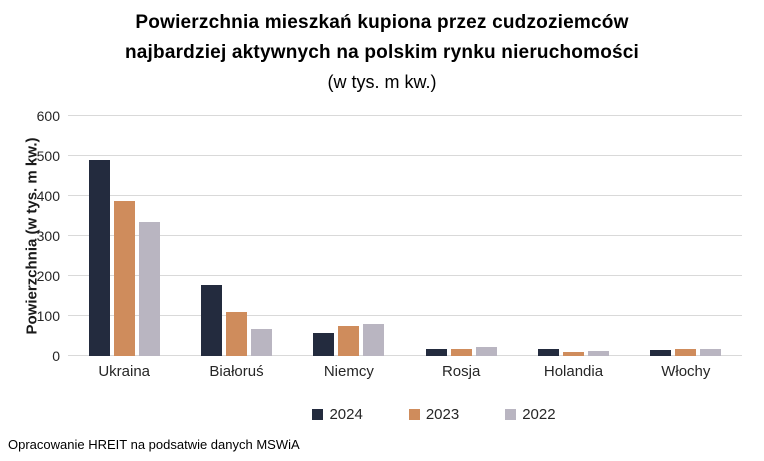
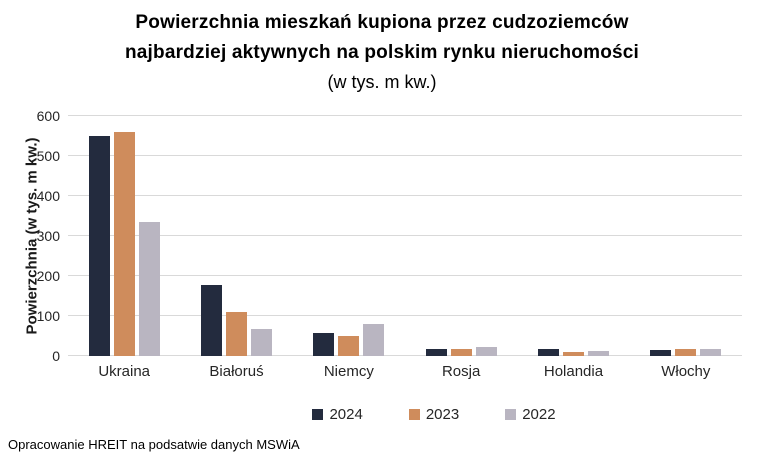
2024/Ukraina: 490 -> 550
2023/Ukraina: 390 -> 560
2023/Niemcy: 80 -> 50
